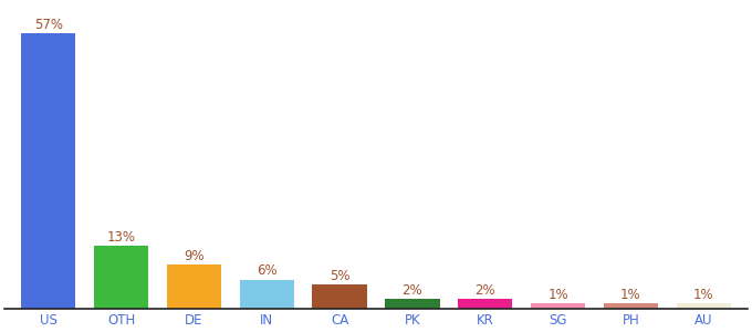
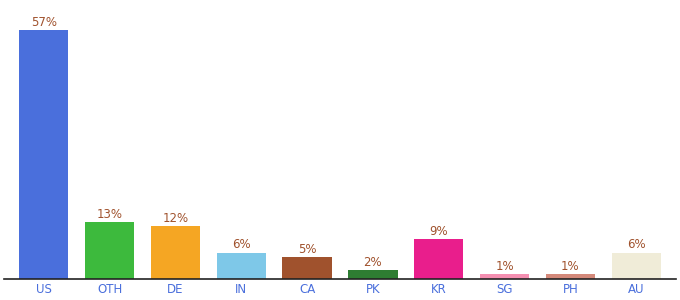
DE: 9% -> 12%
KR: 2% -> 9%
AU: 1% -> 6%
